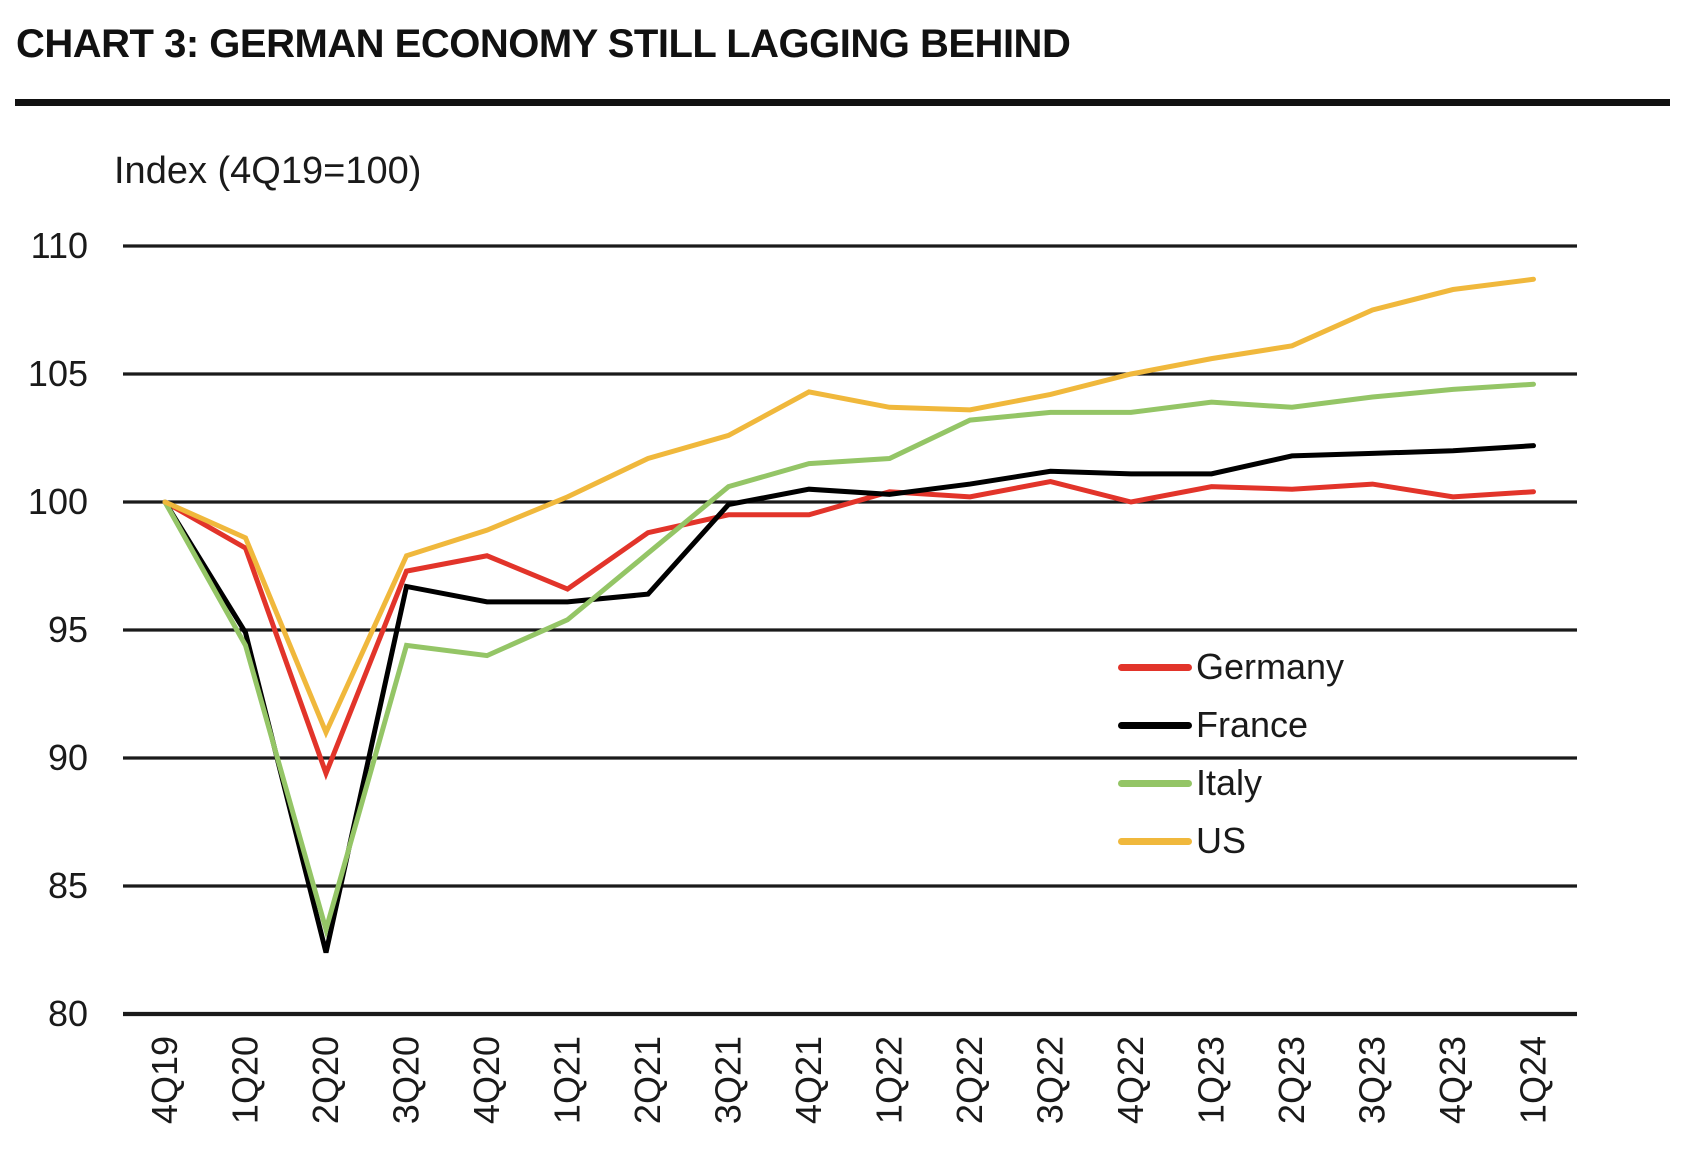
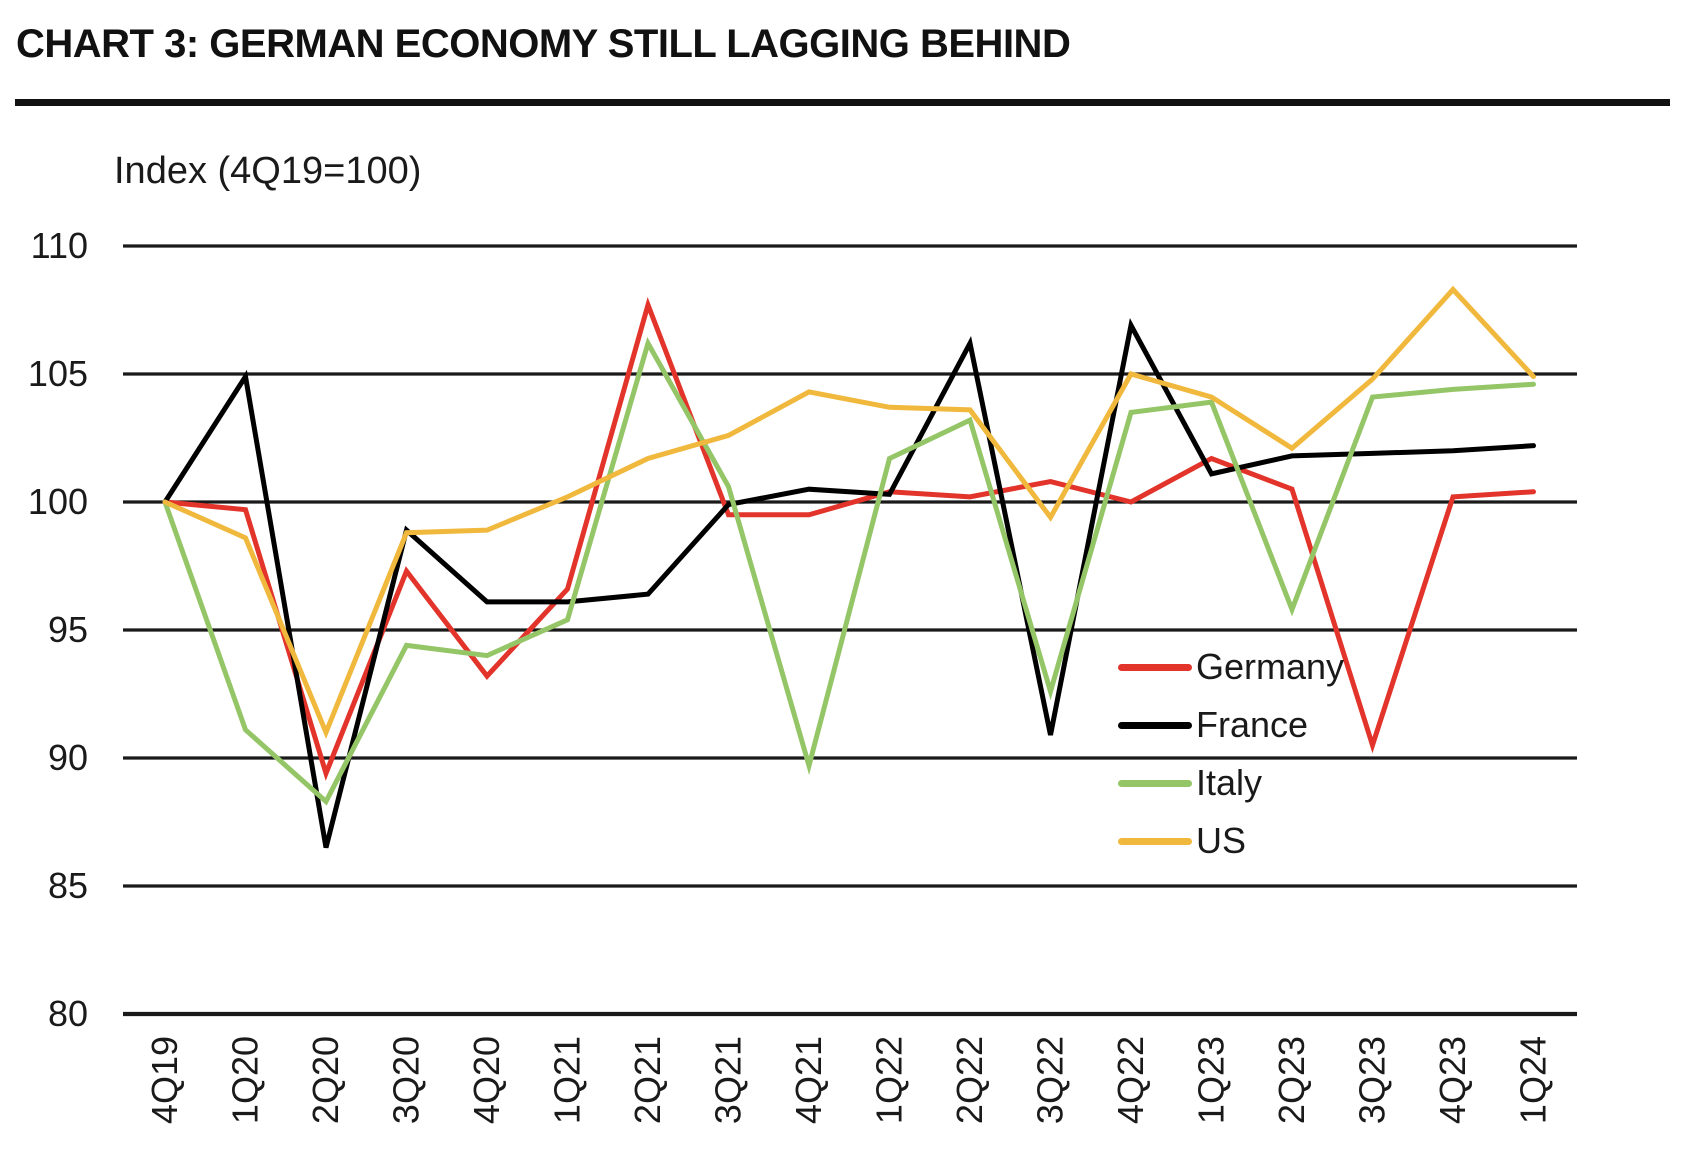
Germany/1Q20: 98.2 -> 99.7
France/1Q20: 94.9 -> 104.9
Italy/1Q20: 94.4 -> 91.1
France/2Q20: 82.4 -> 86.5
Italy/2Q20: 83.3 -> 88.3
France/3Q20: 96.7 -> 98.9
US/3Q20: 97.9 -> 98.8
Germany/4Q20: 97.9 -> 93.2
Germany/2Q21: 98.8 -> 107.7
Italy/2Q21: 98.0 -> 106.2
Italy/4Q21: 101.5 -> 89.7
France/2Q22: 100.7 -> 106.2
France/3Q22: 101.2 -> 90.9
Italy/3Q22: 103.5 -> 92.6
US/3Q22: 104.2 -> 99.4
France/4Q22: 101.1 -> 106.9
Germany/1Q23: 100.6 -> 101.7
US/1Q23: 105.6 -> 104.1
Italy/2Q23: 103.7 -> 95.8
US/2Q23: 106.1 -> 102.1
Germany/3Q23: 100.7 -> 90.5
US/3Q23: 107.5 -> 104.8
US/1Q24: 108.7 -> 104.9
